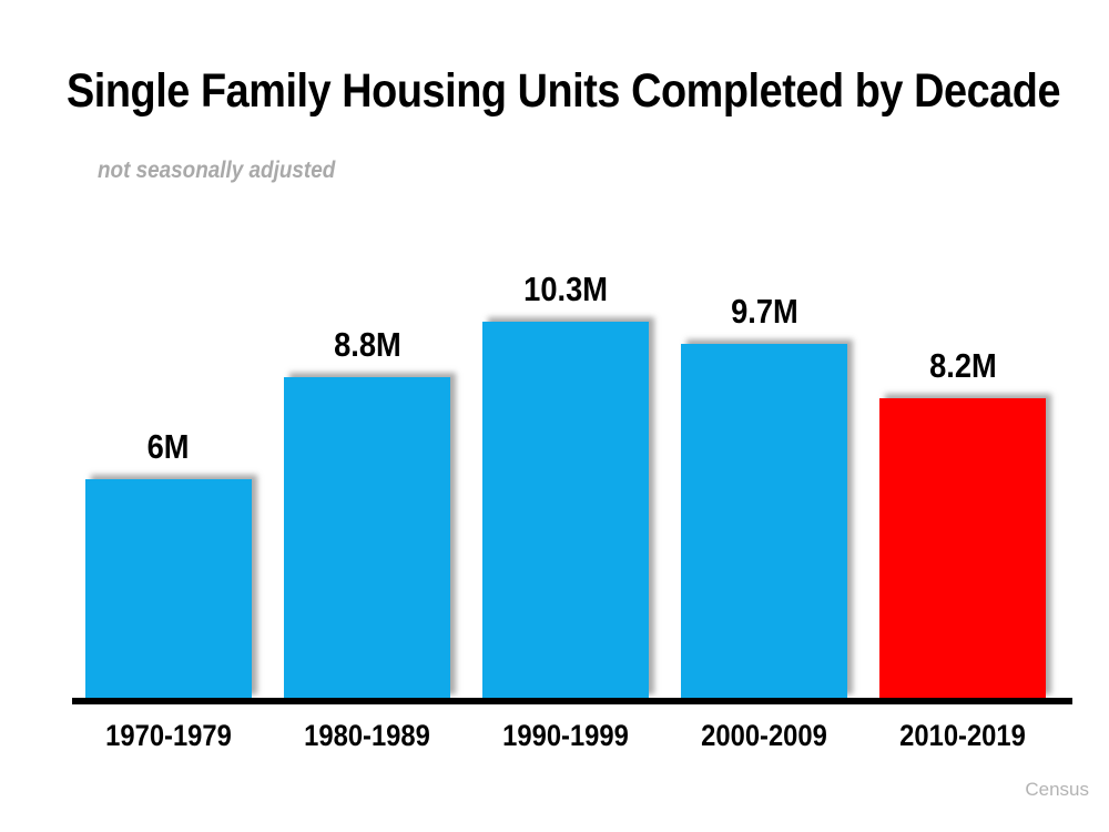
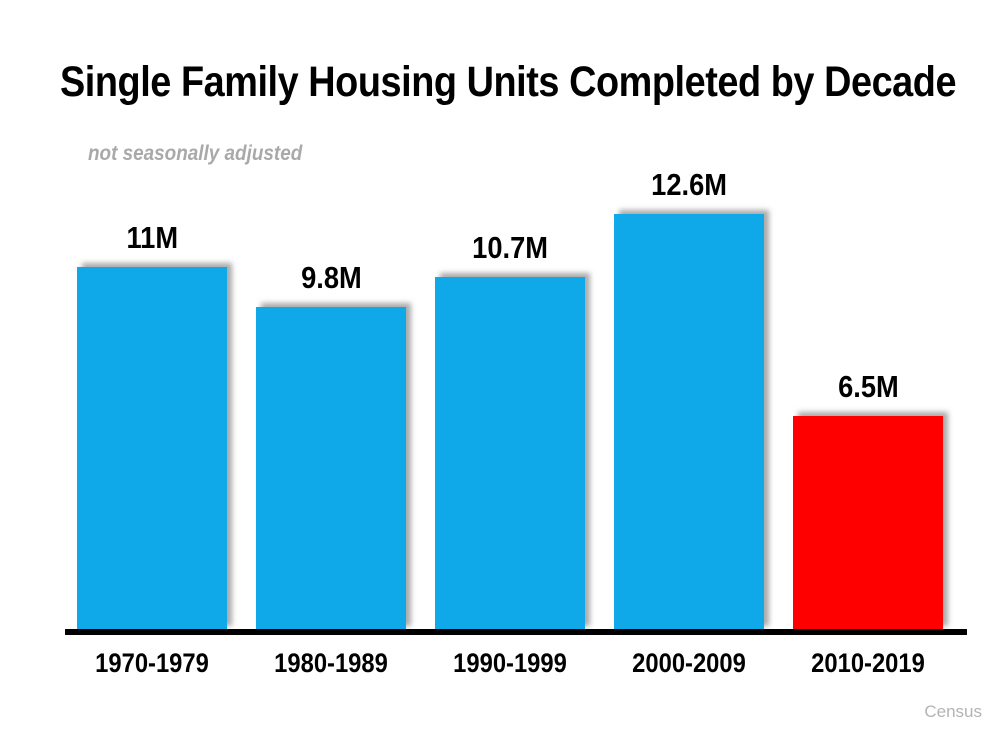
1970-1979: 6M -> 11M
1980-1989: 8.8M -> 9.8M
1990-1999: 10.3M -> 10.7M
2000-2009: 9.7M -> 12.6M
2010-2019: 8.2M -> 6.5M
